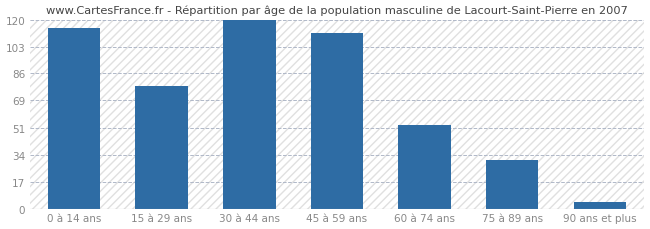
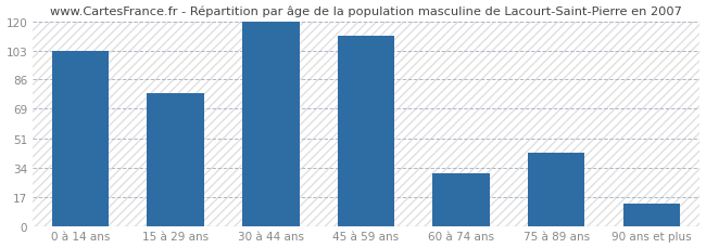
0 à 14 ans: 115 -> 103
60 à 74 ans: 53 -> 31
75 à 89 ans: 31 -> 43
90 ans et plus: 4 -> 13
